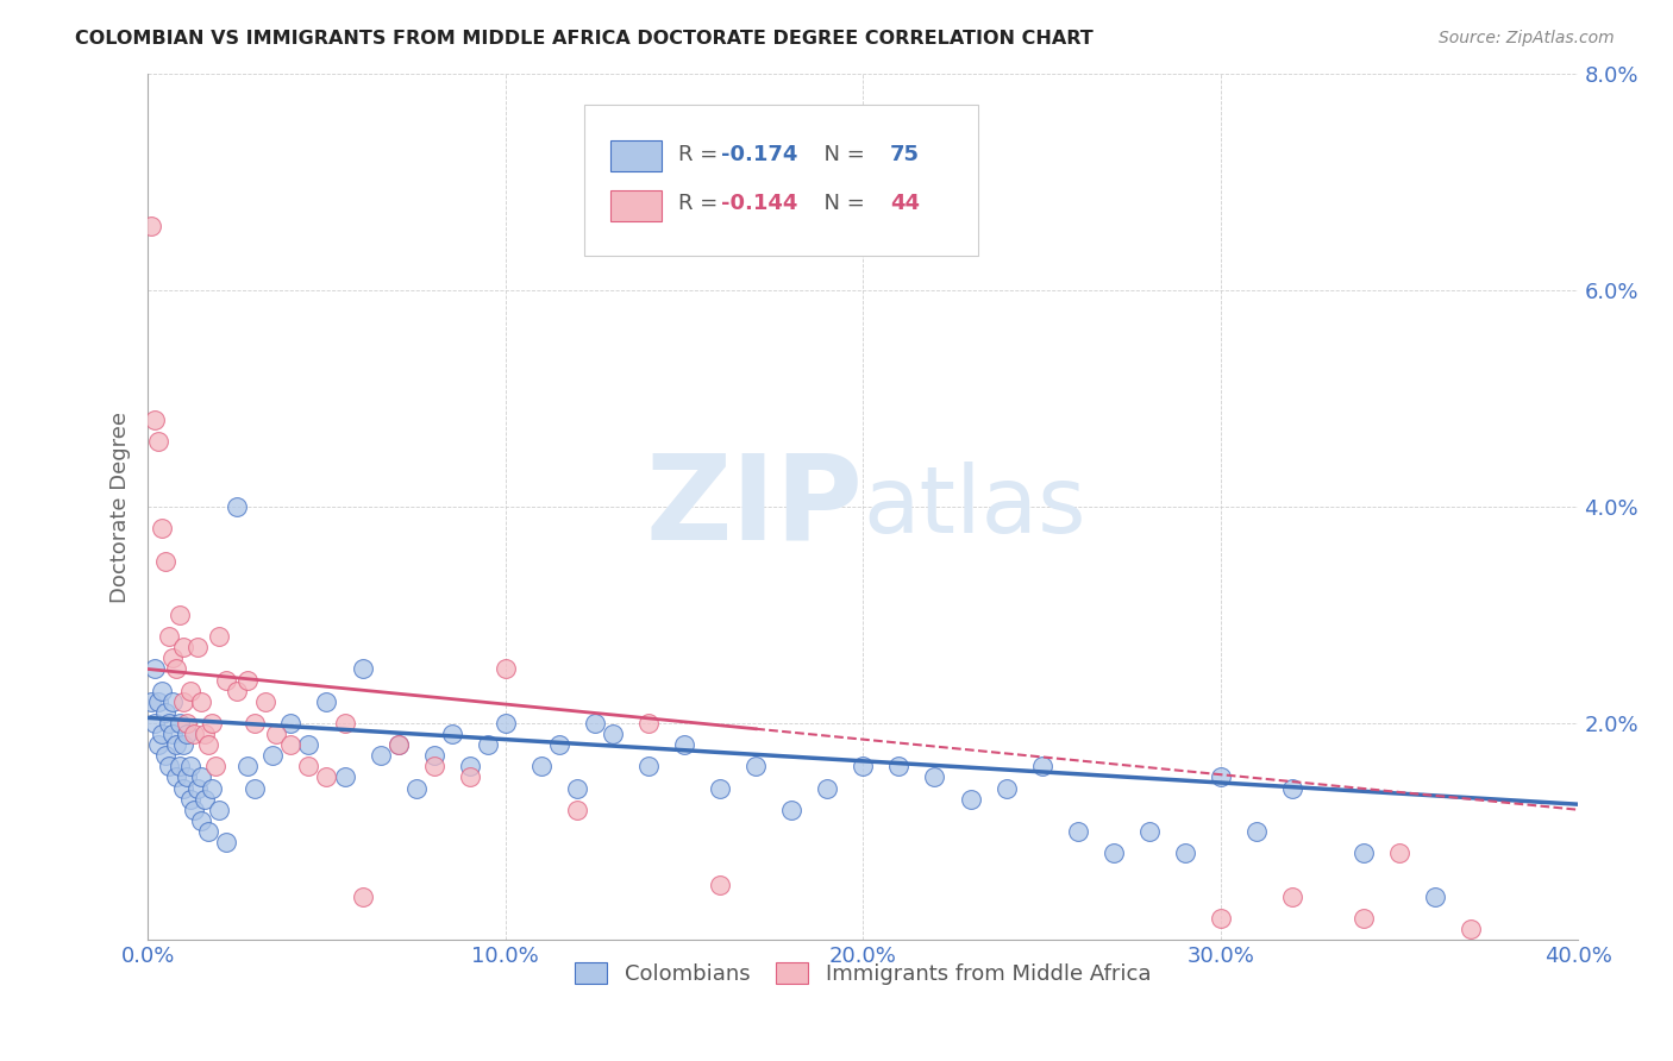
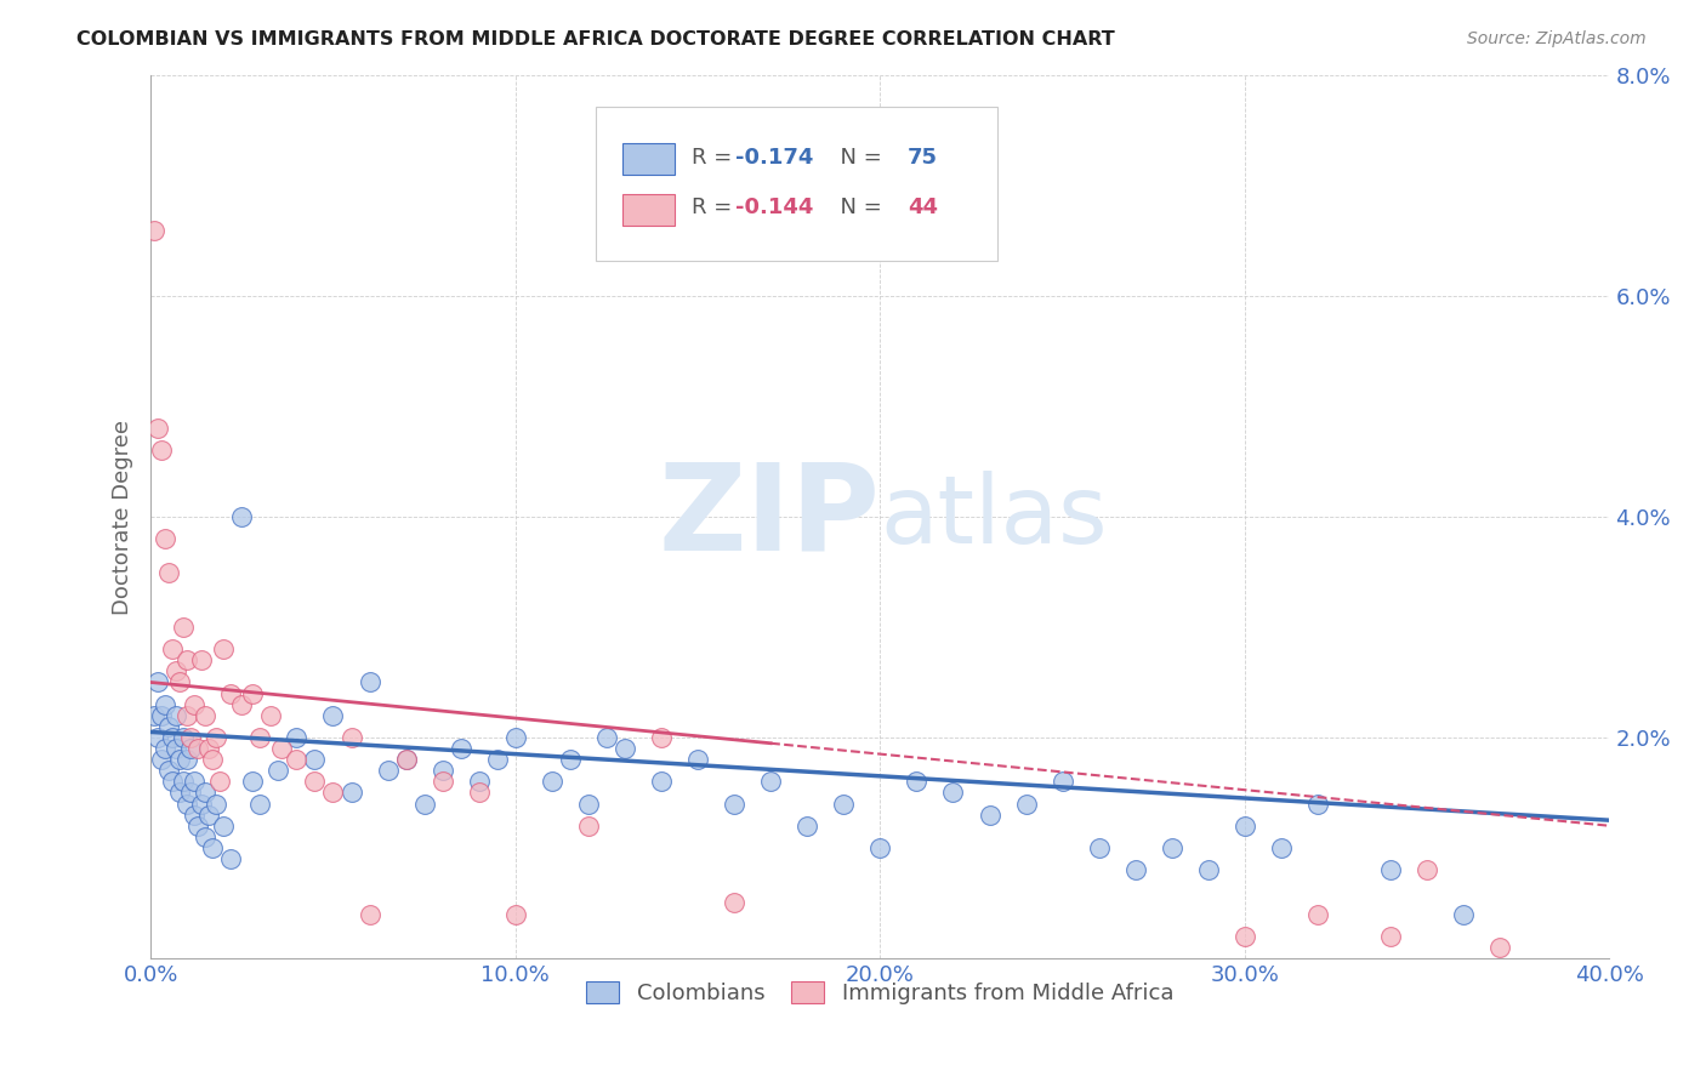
Immigrants from Middle Africa/10.0%: 2.5% -> 0.4%
Colombians/20.0%: 1.6% -> 1.0%
Colombians/30.0%: 1.5% -> 1.2%
